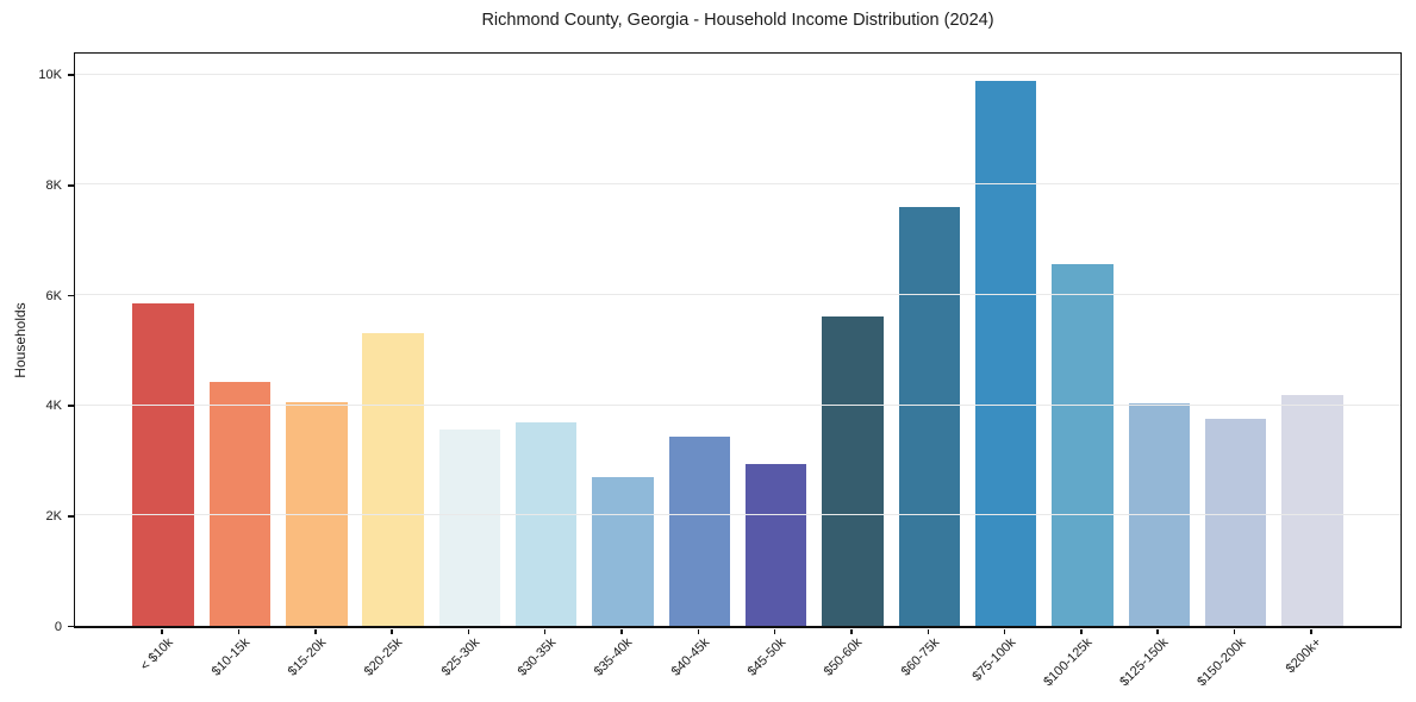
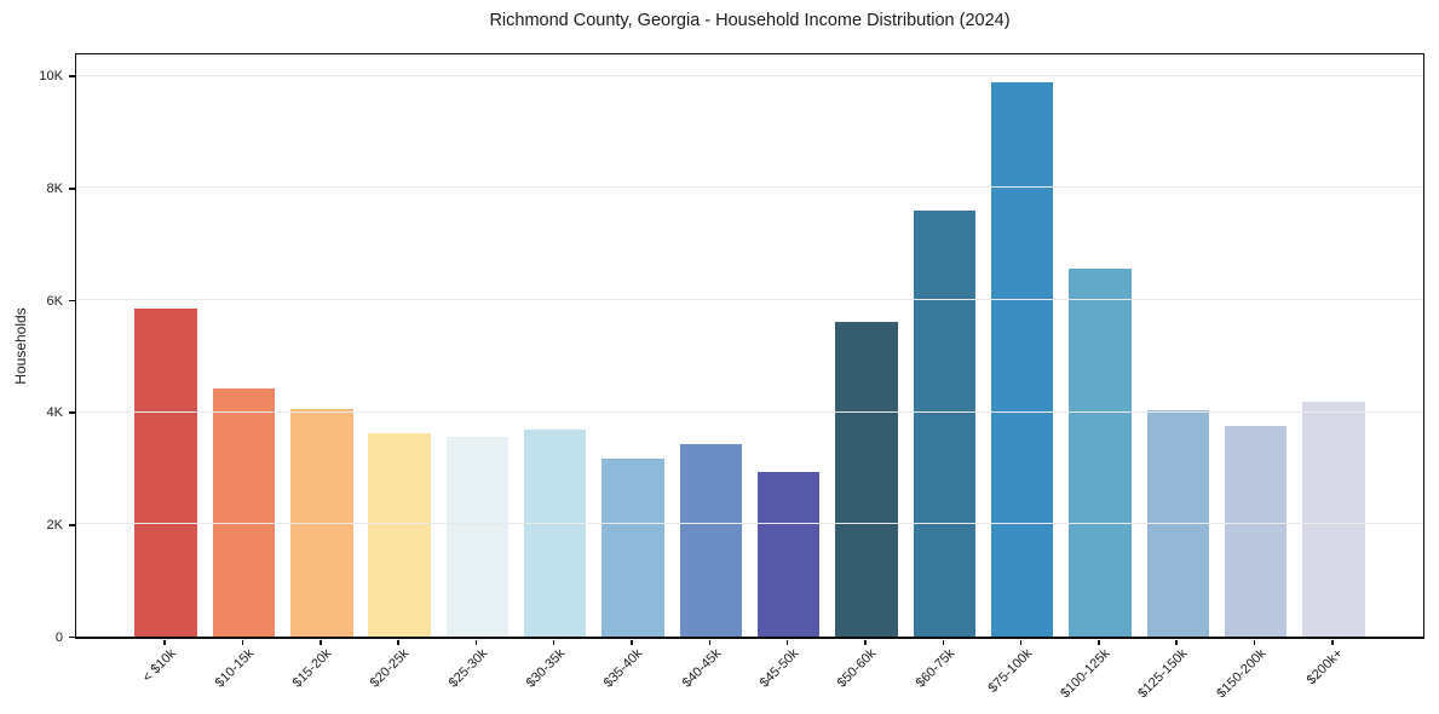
$20-25k: 5.3K -> 3.6K
$35-40k: 2.7K -> 3.2K
